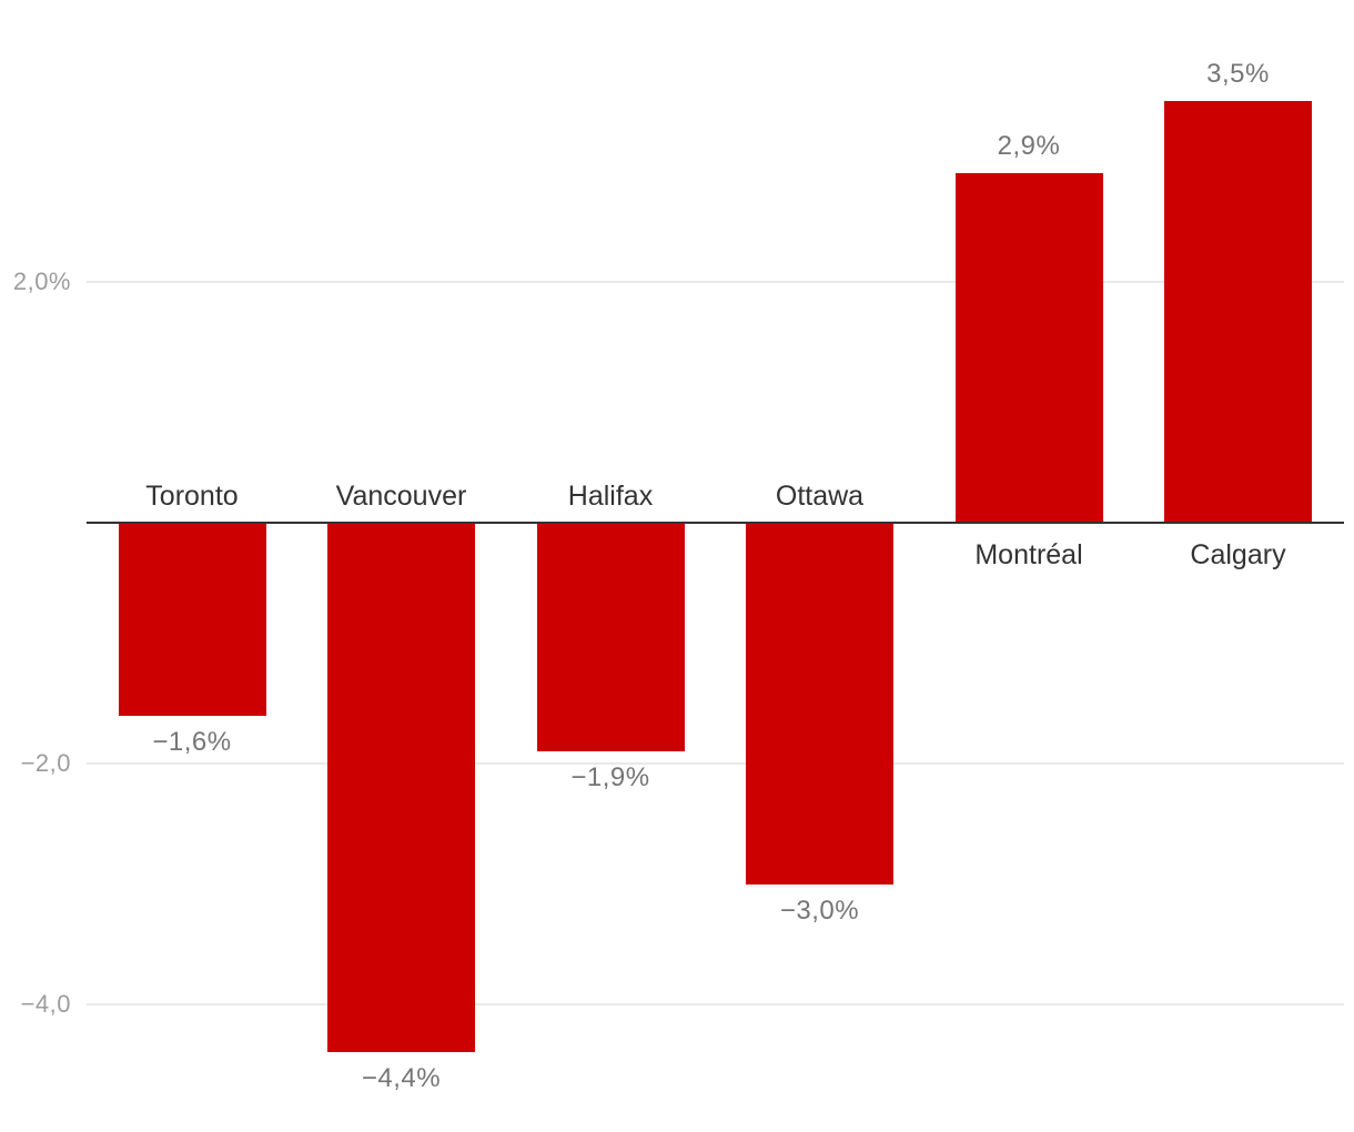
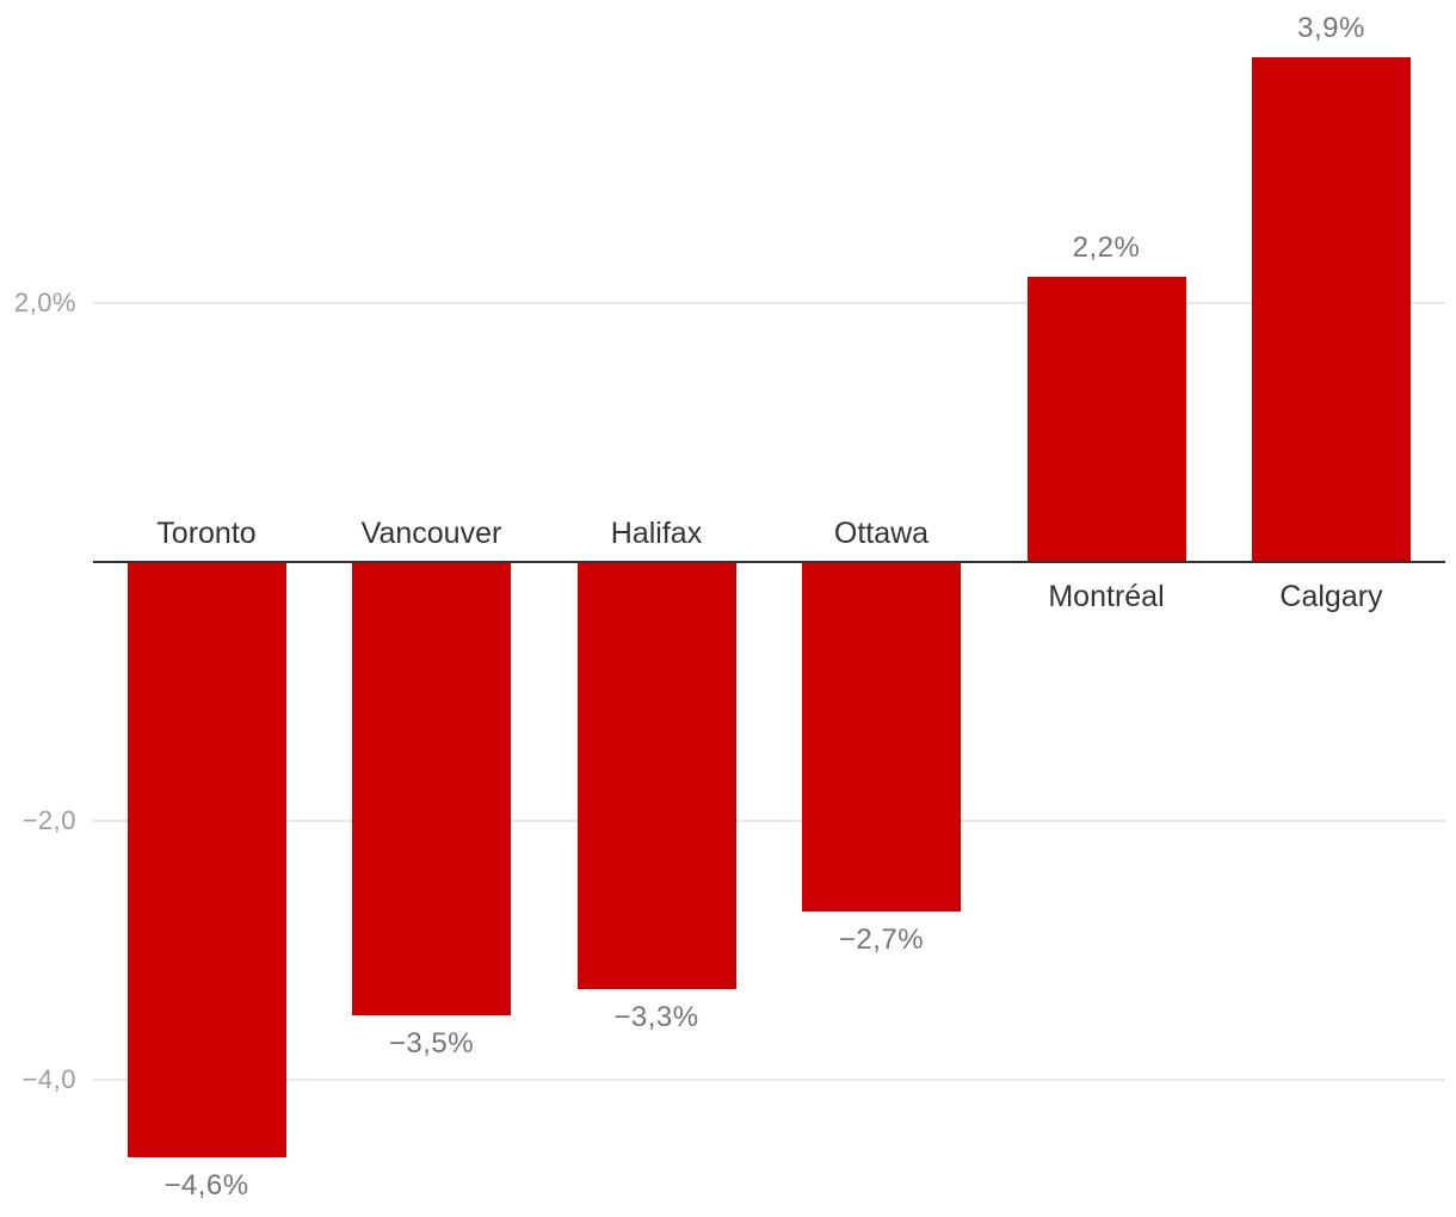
Toronto: −1,6% -> −4,6%
Vancouver: −4,4% -> −3,5%
Halifax: −1,9% -> −3,3%
Ottawa: −3,0% -> −2,7%
Montréal: 2,9% -> 2,2%
Calgary: 3,5% -> 3,9%
